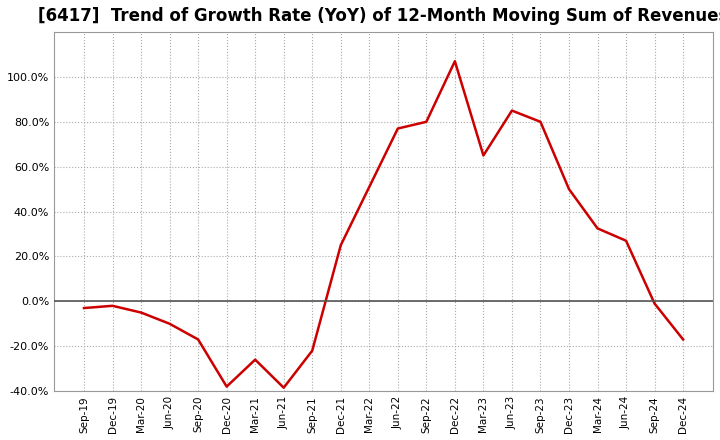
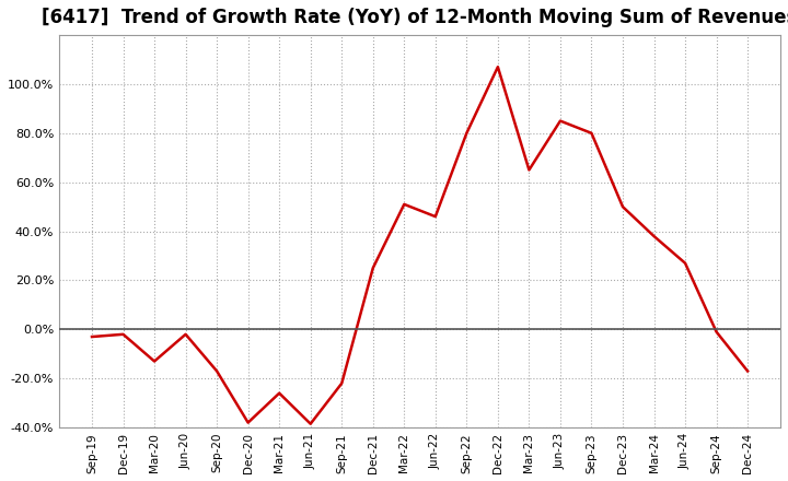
Mar-20: -5.0% -> -13.0%
Jun-20: -10.0% -> -2.0%
Jun-22: 77.0% -> 46.0%
Mar-24: 32.5% -> 38.0%
